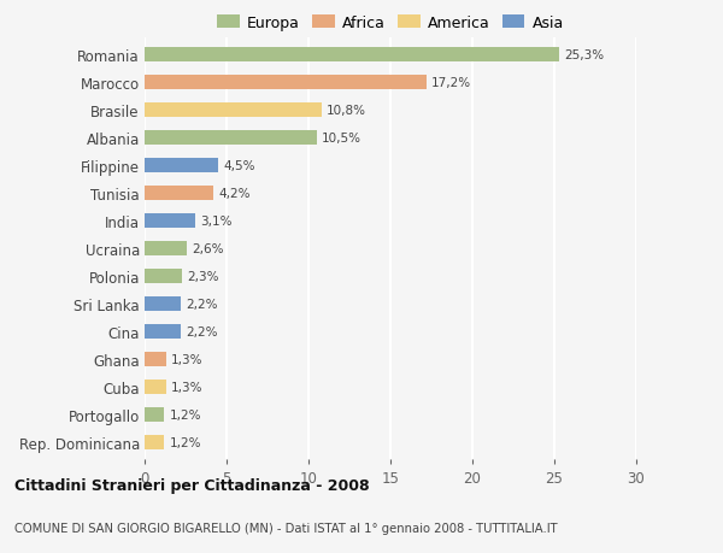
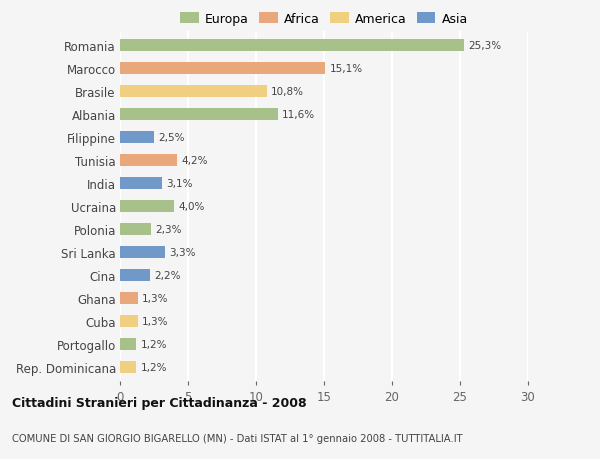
Marocco: 17,2% -> 15,1%
Albania: 10,5% -> 11,6%
Filippine: 4,5% -> 2,5%
Ucraina: 2,6% -> 4,0%
Sri Lanka: 2,2% -> 3,3%
